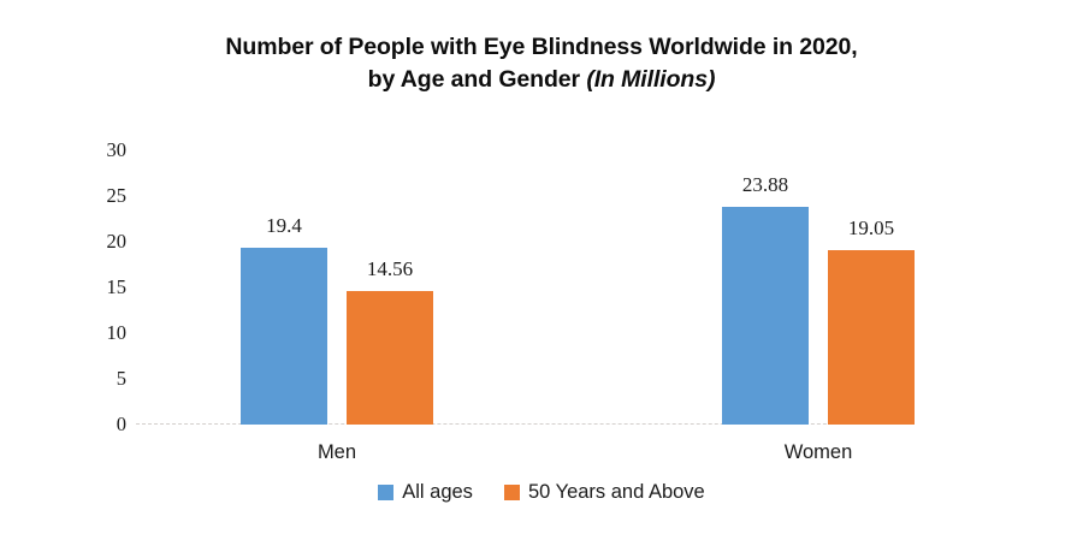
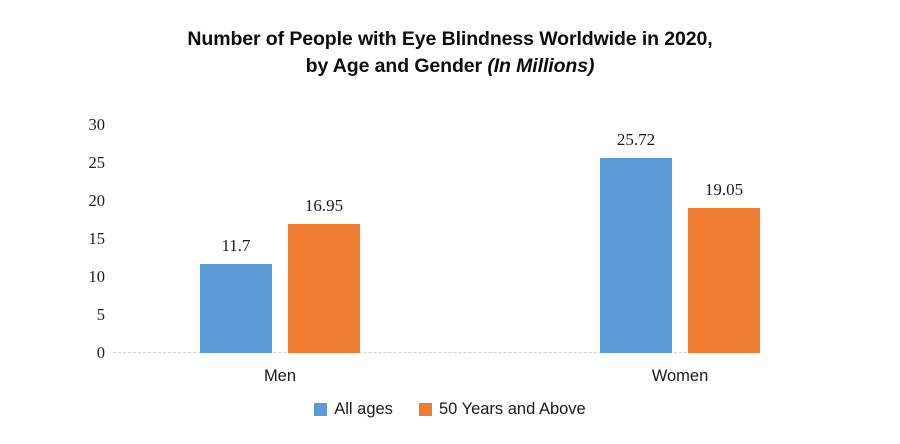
All ages/Men: 19.4 -> 11.7
50 Years and Above/Men: 14.56 -> 16.95
All ages/Women: 23.88 -> 25.72
